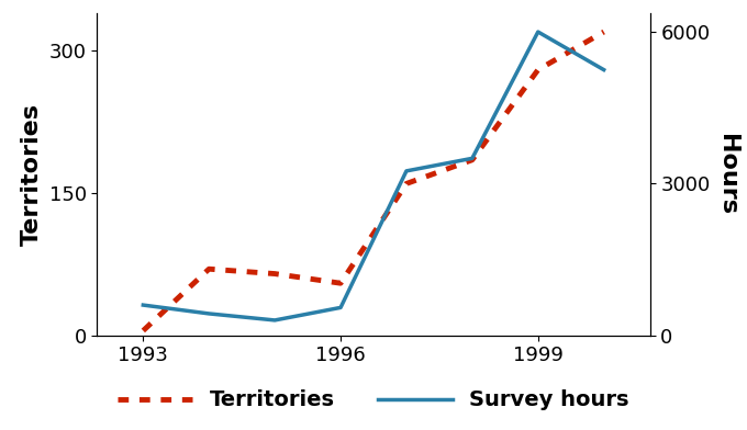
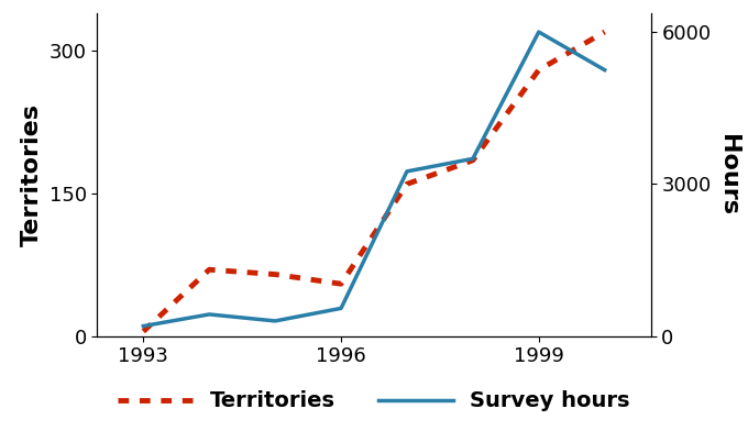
Survey hours/1993: 600 -> 200
